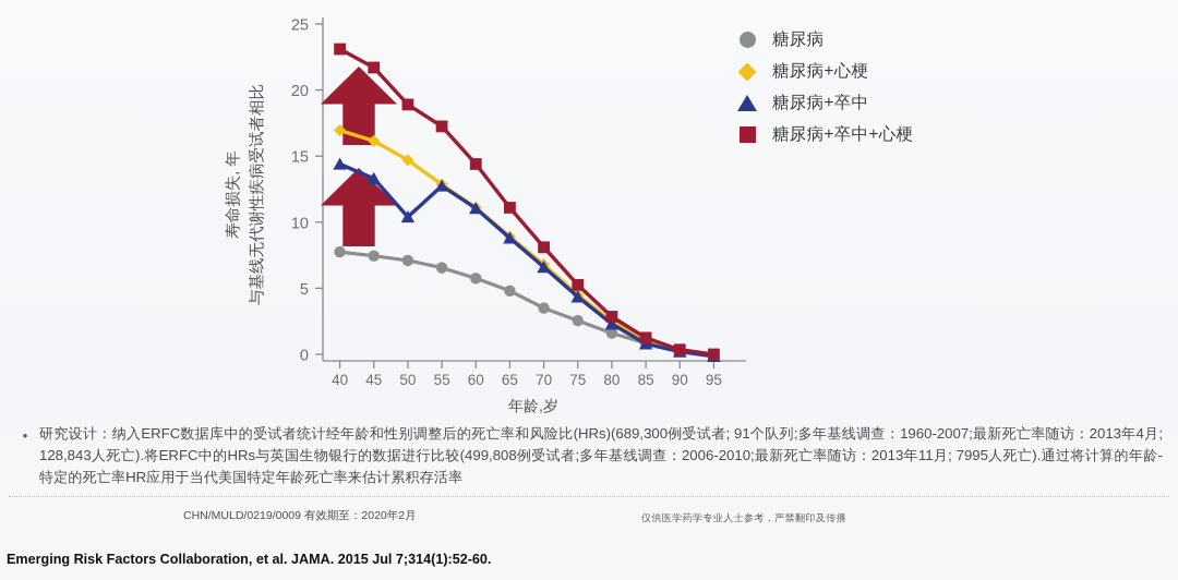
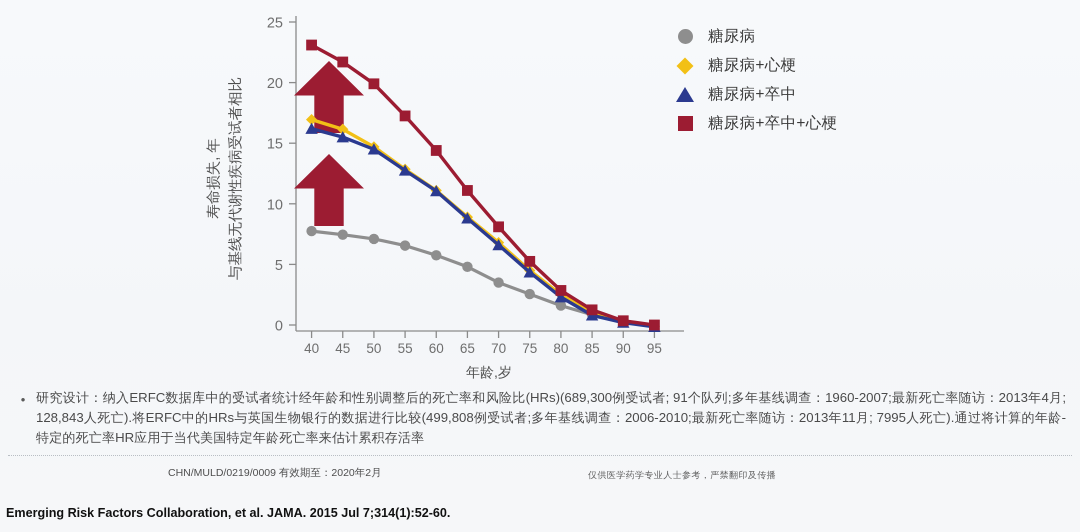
糖尿病+卒中/40: 14.4 -> 16.2
糖尿病+卒中/45: 13.3 -> 15.5
糖尿病+卒中/50: 10.4 -> 14.5
糖尿病+卒中+心梗/50: 18.9 -> 19.9
